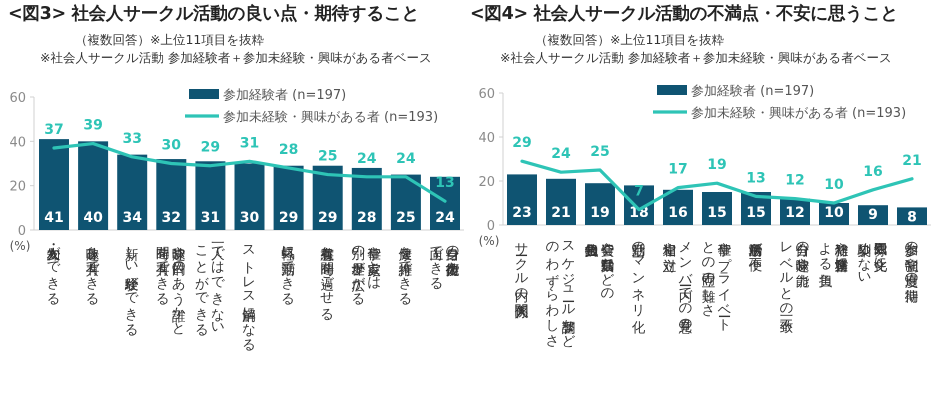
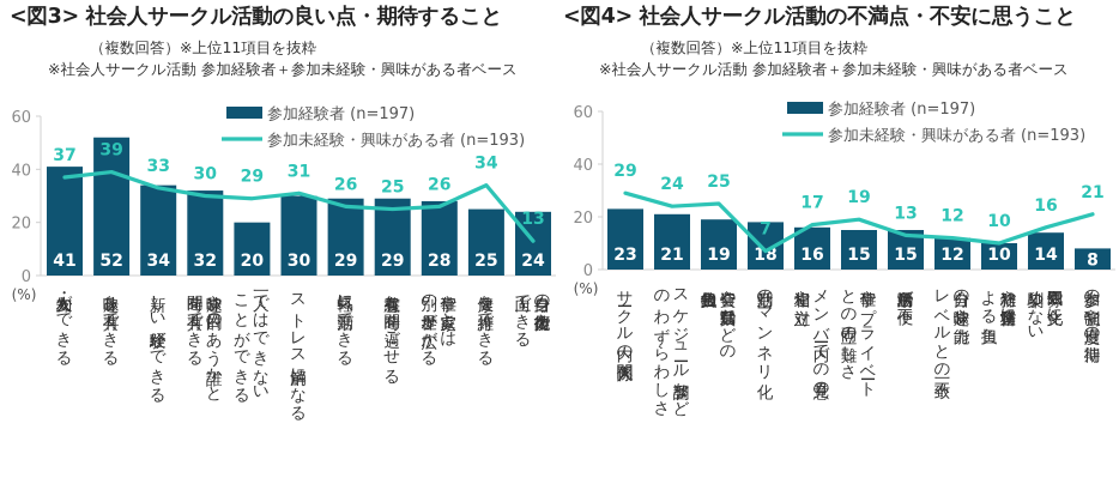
<図3> 社会人サークル活動の良い点・期待すること/参加経験者 (n=197)/趣味を共有できる: 40 -> 52
<図3> 社会人サークル活動の良い点・期待すること/参加経験者 (n=197)/一人ではできない ことができる: 31 -> 20
<図3> 社会人サークル活動の良い点・期待すること/参加未経験・興味がある者 (n=193)/気軽に活動できる: 28 -> 26
<図3> 社会人サークル活動の良い点・期待すること/参加未経験・興味がある者 (n=193)/仕事や家庭とは 別の世界が広がる: 24 -> 26
<図3> 社会人サークル活動の良い点・期待すること/参加未経験・興味がある者 (n=193)/健康を維持できる: 24 -> 34
<図4> 社会人サークル活動の不満点・不安に思うこと/参加経験者 (n=197)/雰囲気や文化に 馴染めない: 9 -> 14
